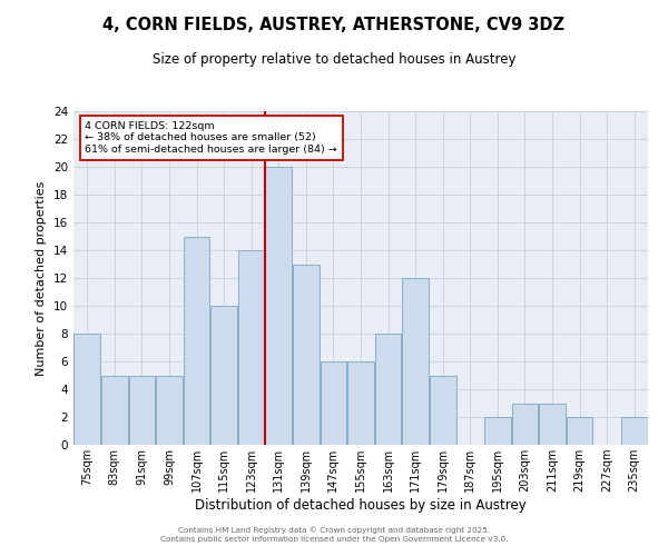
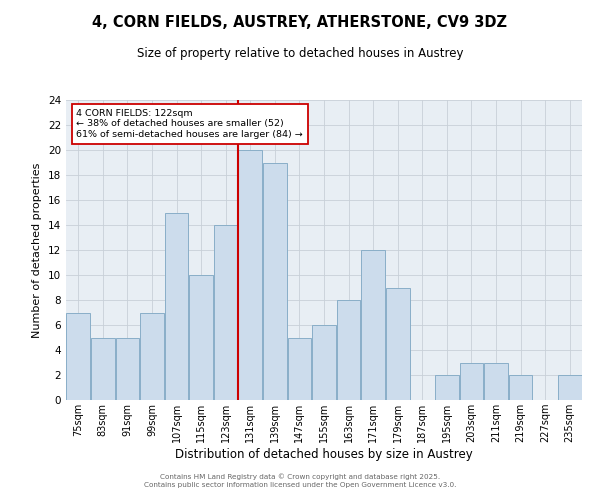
75sqm: 8 -> 7
99sqm: 5 -> 7
139sqm: 13 -> 19
147sqm: 6 -> 5
179sqm: 5 -> 9
